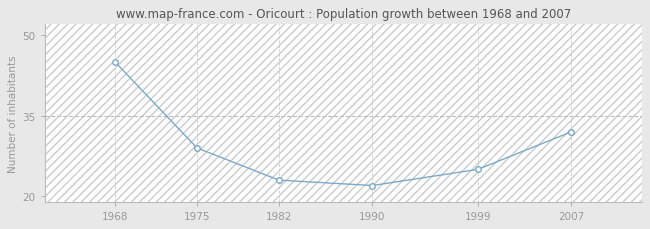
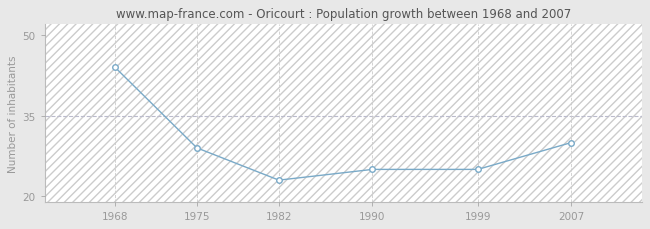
1968: 45 -> 44
1990: 22 -> 25
2007: 32 -> 30
